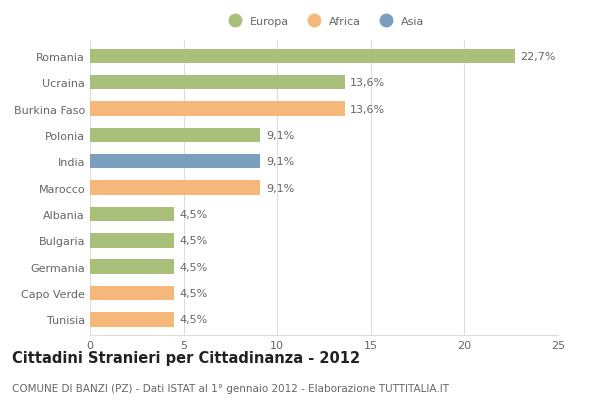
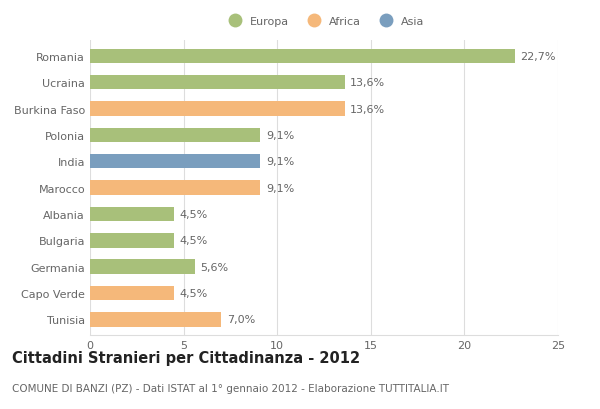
Germania: 4,5% -> 5,6%
Tunisia: 4,5% -> 7,0%
